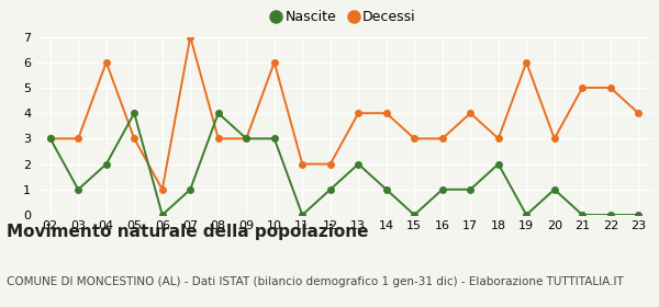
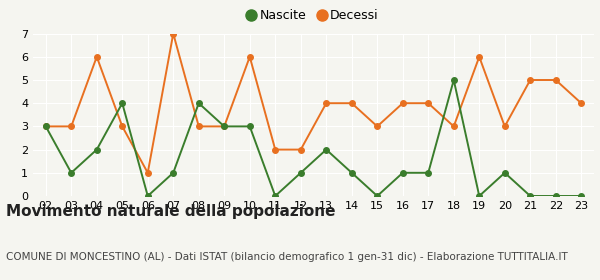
Decessi/16: 3 -> 4
Nascite/18: 2 -> 5
